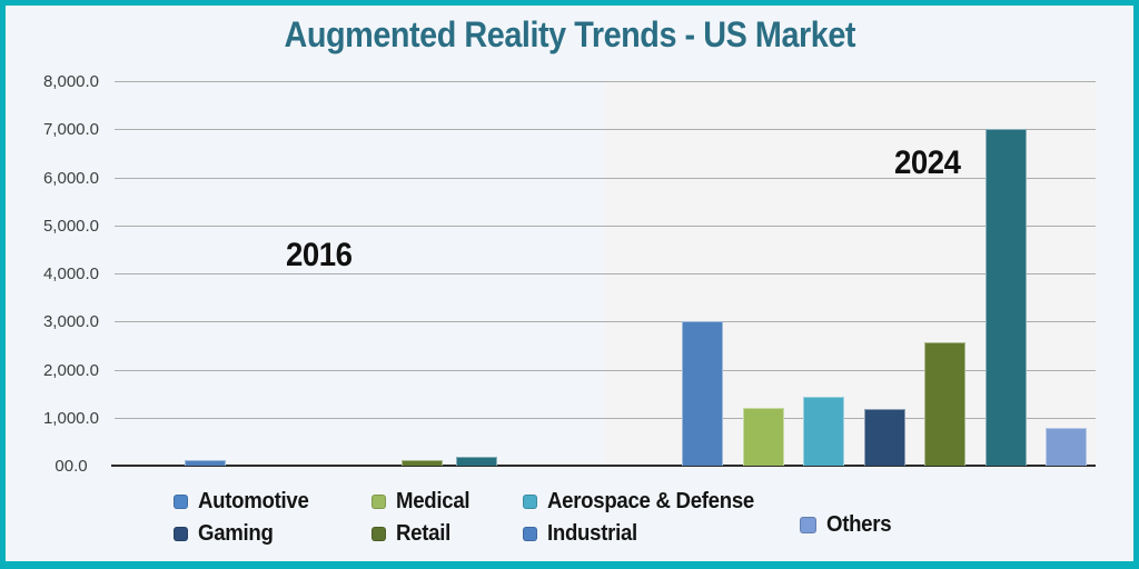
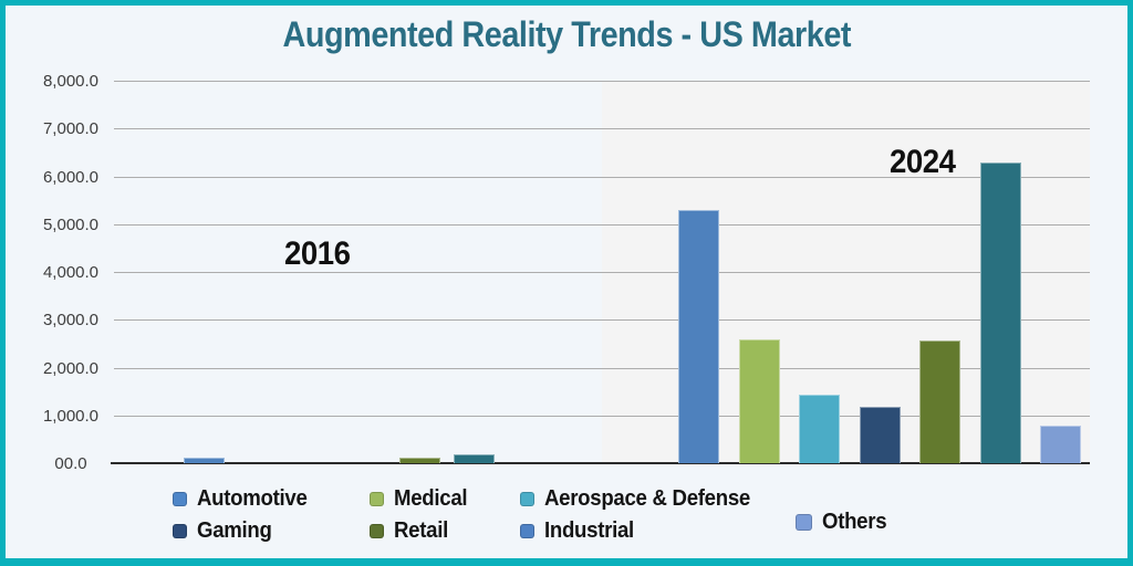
Automotive/2024: 3000 -> 5300
Medical/2024: 1200 -> 2600
Industrial/2024: 7000 -> 6300
